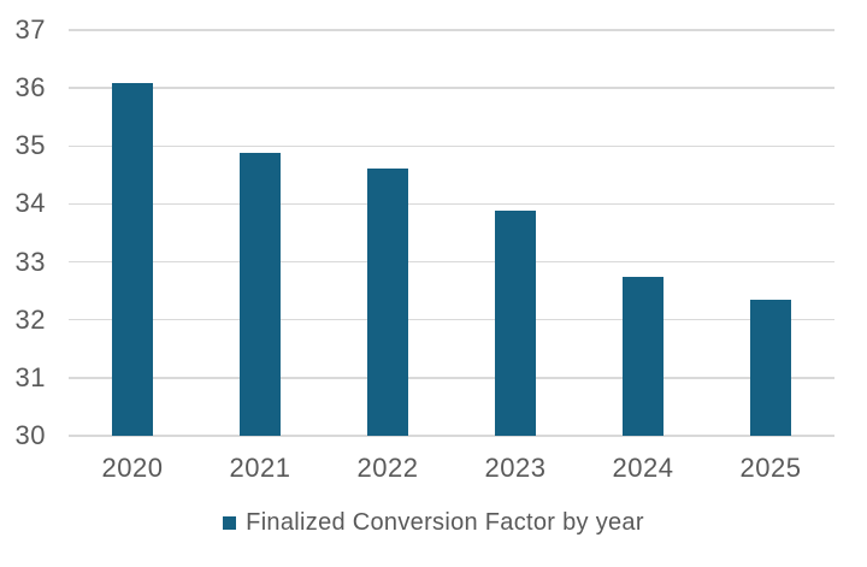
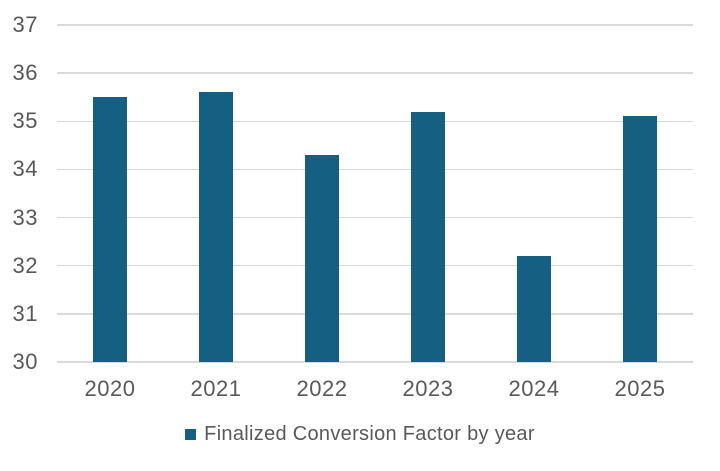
2020: 36.1 -> 35.5
2021: 34.9 -> 35.6
2022: 34.6 -> 34.3
2023: 33.9 -> 35.2
2024: 32.7 -> 32.2
2025: 32.4 -> 35.1
